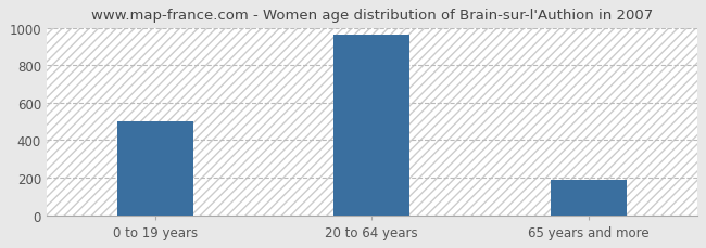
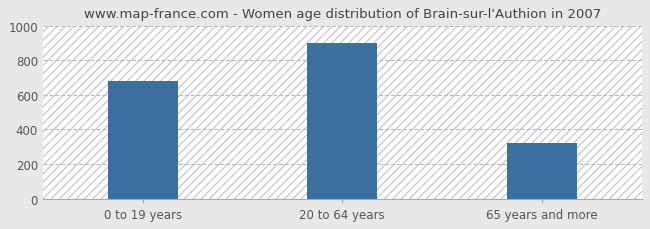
0 to 19 years: 500 -> 680
20 to 64 years: 960 -> 900
65 years and more: 190 -> 320
